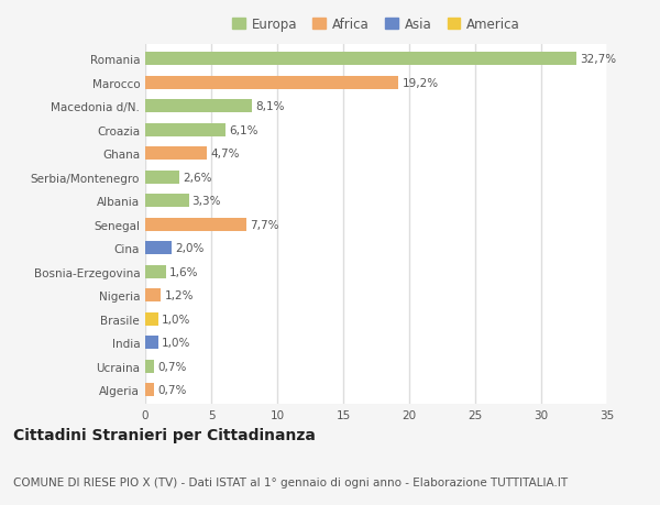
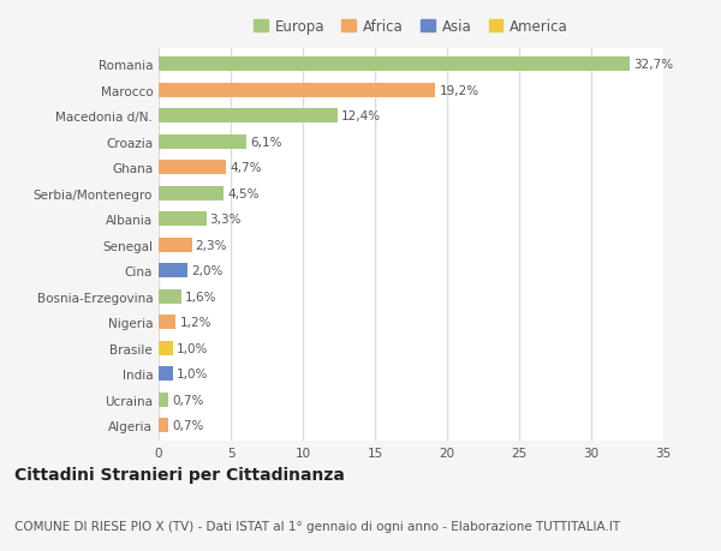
Macedonia d/N.: 8,1% -> 12,4%
Serbia/Montenegro: 2,6% -> 4,5%
Senegal: 7,7% -> 2,3%
